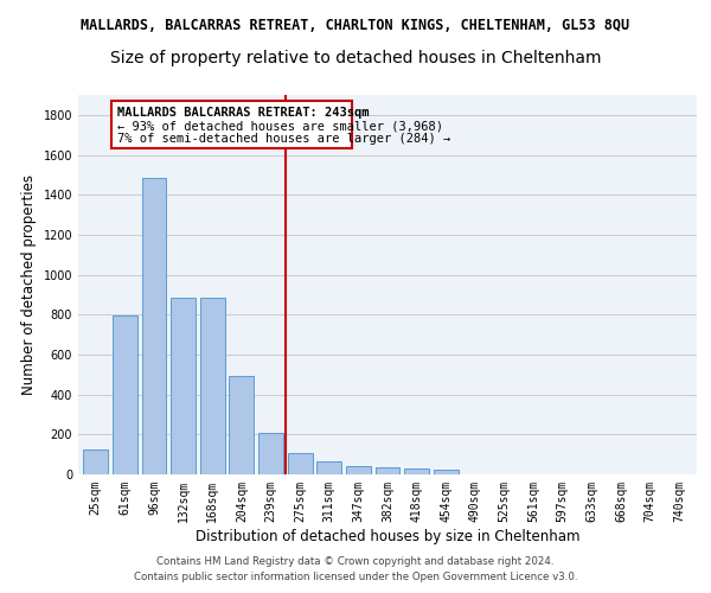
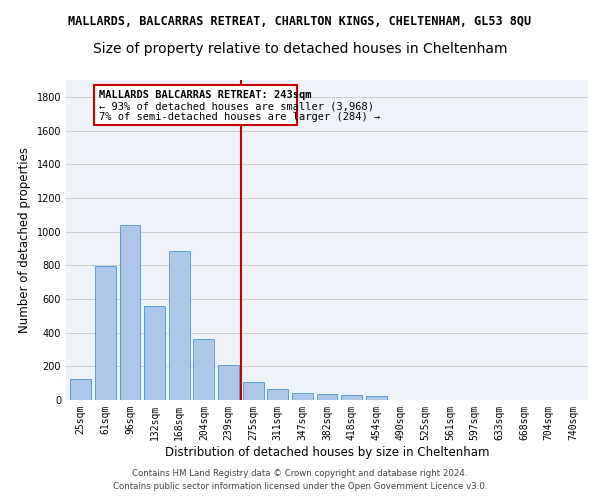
96sqm: 1480 -> 1040
132sqm: 890 -> 560
204sqm: 500 -> 360
